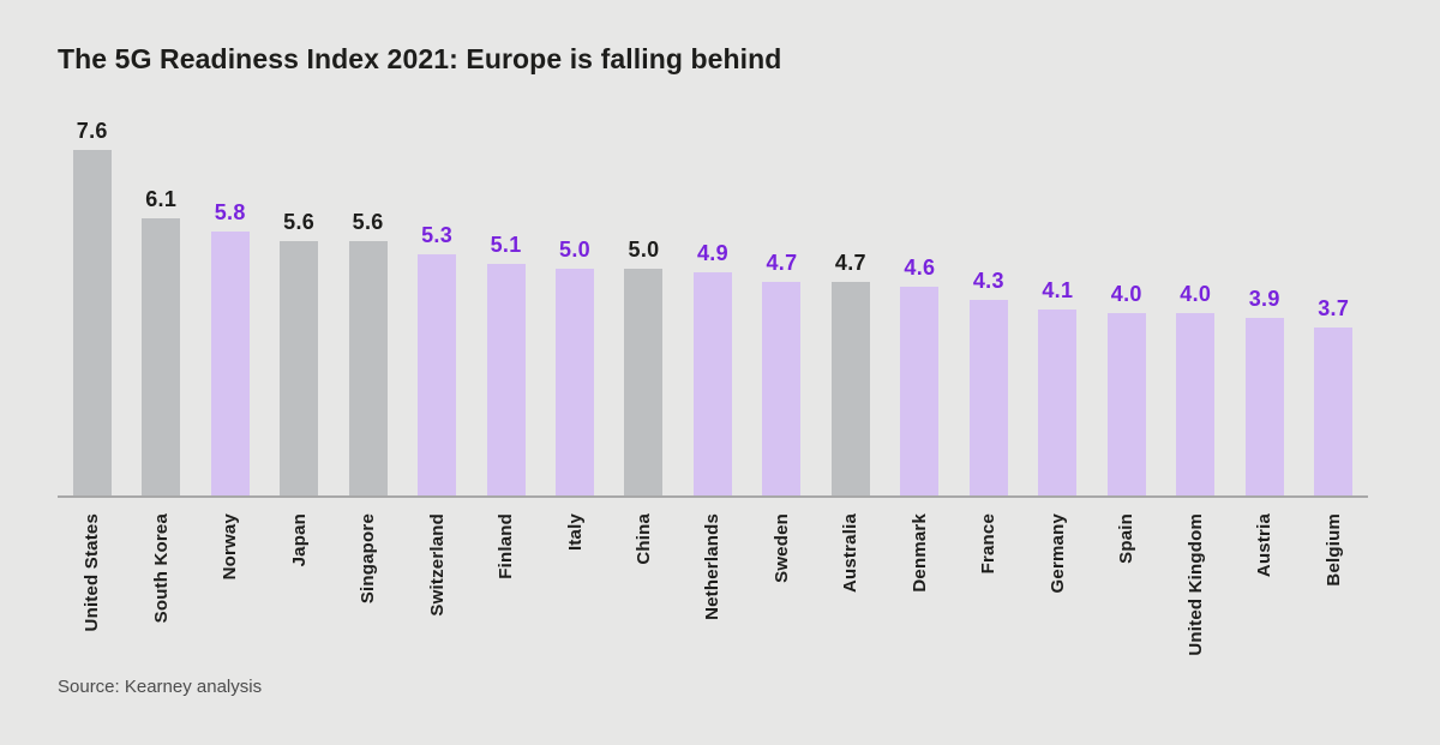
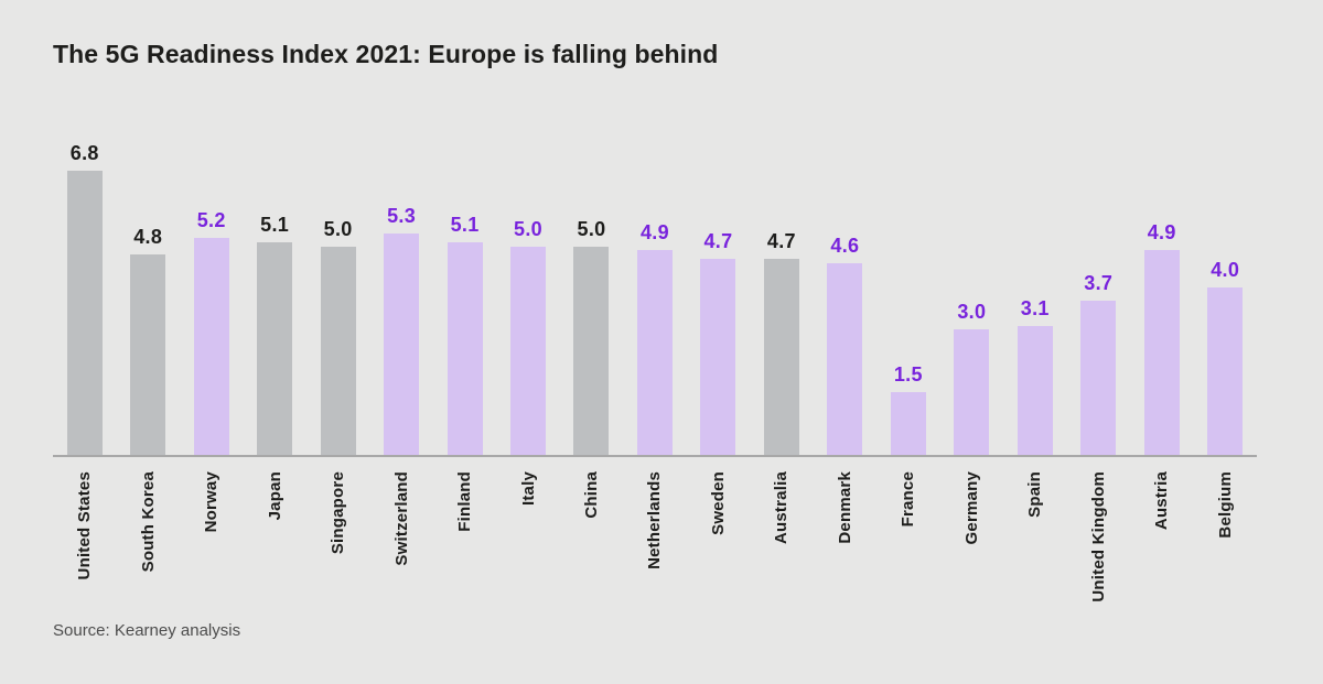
United States: 7.6 -> 6.8
South Korea: 6.1 -> 4.8
Norway: 5.8 -> 5.2
Japan: 5.6 -> 5.1
Singapore: 5.6 -> 5.0
France: 4.3 -> 1.5
Germany: 4.1 -> 3.0
Spain: 4.0 -> 3.1
United Kingdom: 4.0 -> 3.7
Austria: 3.9 -> 4.9
Belgium: 3.7 -> 4.0
